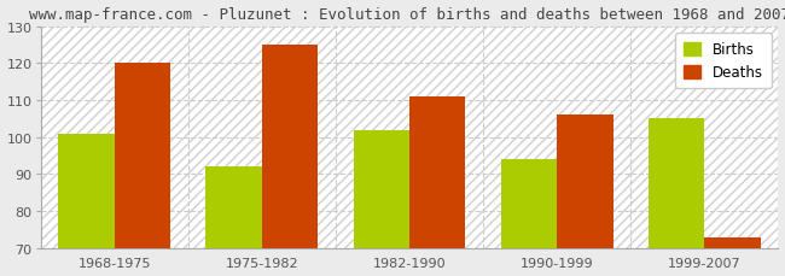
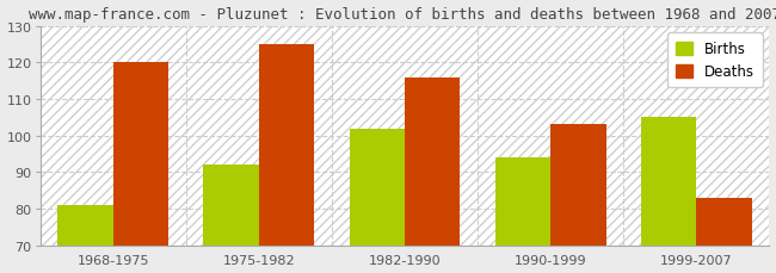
Births/1968-1975: 101 -> 81
Deaths/1982-1990: 111 -> 116
Deaths/1990-1999: 106 -> 103
Deaths/1999-2007: 73 -> 83
